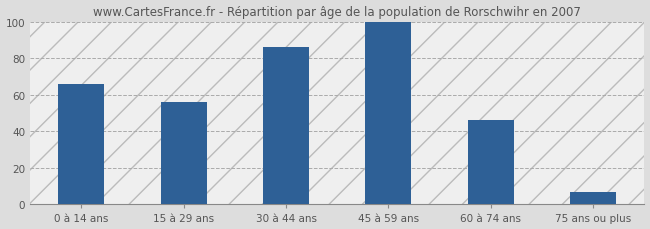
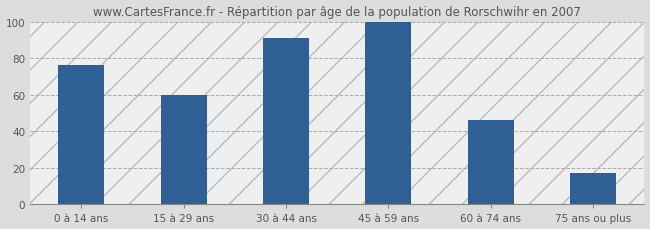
0 à 14 ans: 66 -> 76
15 à 29 ans: 56 -> 60
30 à 44 ans: 86 -> 91
75 ans ou plus: 7 -> 17
